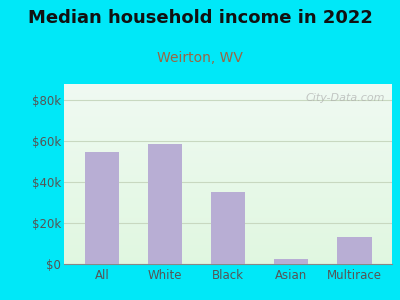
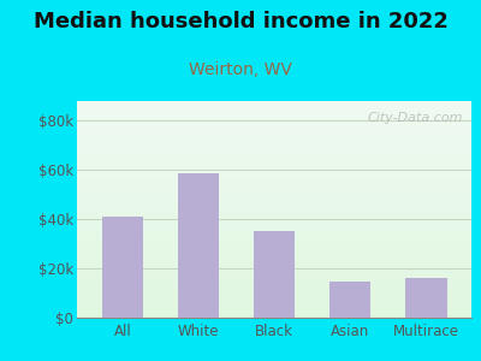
All: $55.0k -> $41.0k
Asian: $2.5k -> $14.5k
Multirace: $13.0k -> $16.0k
